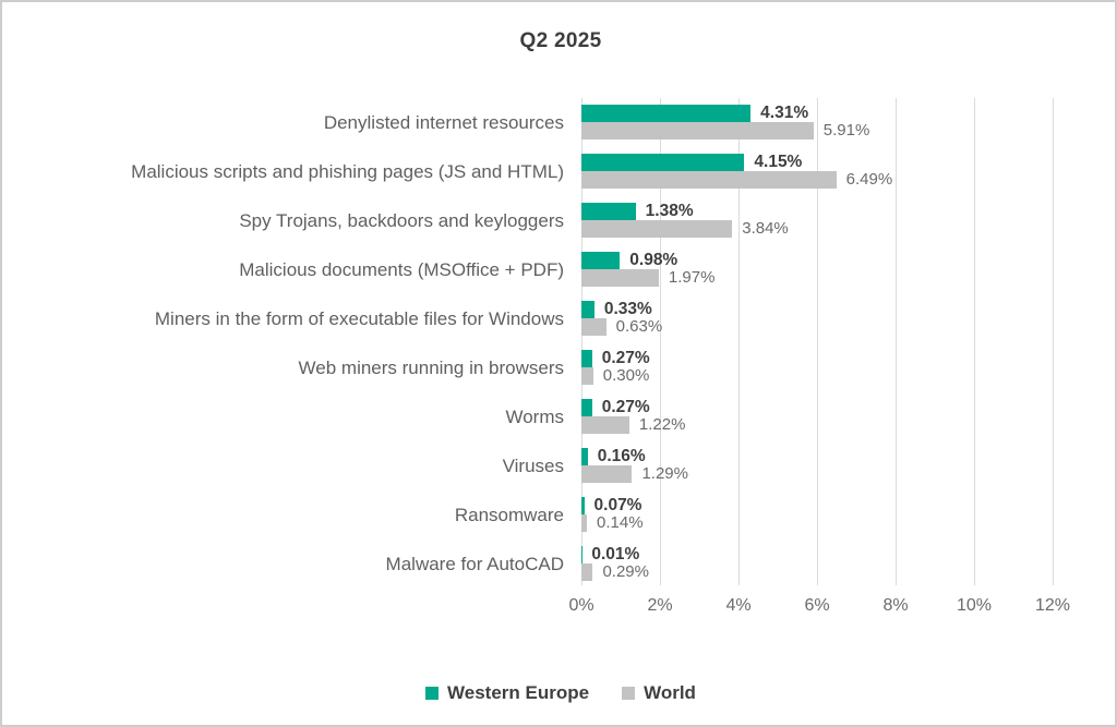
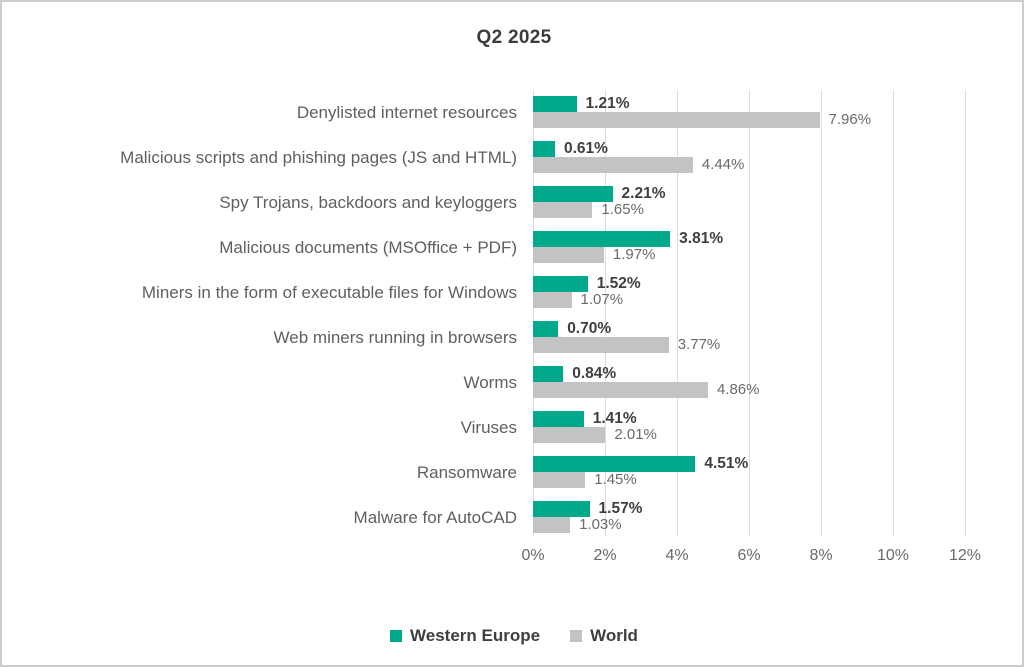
Western Europe/Denylisted internet resources: 4.31% -> 1.21%
World/Denylisted internet resources: 5.91% -> 7.96%
Western Europe/Malicious scripts and phishing pages (JS and HTML): 4.15% -> 0.61%
World/Malicious scripts and phishing pages (JS and HTML): 6.49% -> 4.44%
Western Europe/Spy Trojans, backdoors and keyloggers: 1.38% -> 2.21%
World/Spy Trojans, backdoors and keyloggers: 3.84% -> 1.65%
Western Europe/Malicious documents (MSOffice + PDF): 0.98% -> 3.81%
Western Europe/Miners in the form of executable files for Windows: 0.33% -> 1.52%
World/Miners in the form of executable files for Windows: 0.63% -> 1.07%
Western Europe/Web miners running in browsers: 0.27% -> 0.70%
World/Web miners running in browsers: 0.30% -> 3.77%
Western Europe/Worms: 0.27% -> 0.84%
World/Worms: 1.22% -> 4.86%
Western Europe/Viruses: 0.16% -> 1.41%
World/Viruses: 1.29% -> 2.01%
Western Europe/Ransomware: 0.07% -> 4.51%
World/Ransomware: 0.14% -> 1.45%
Western Europe/Malware for AutoCAD: 0.01% -> 1.57%
World/Malware for AutoCAD: 0.29% -> 1.03%
